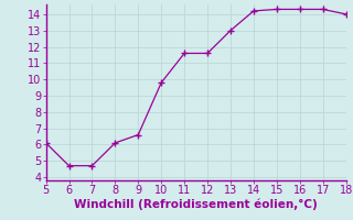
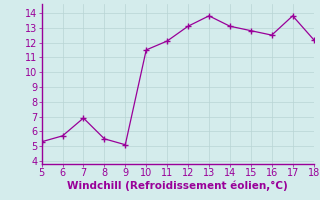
5: 6.1 -> 5.3
6: 4.7 -> 5.7
7: 4.7 -> 6.9
8: 6.1 -> 5.5
9: 6.6 -> 5.1
10: 9.8 -> 11.5
11: 11.6 -> 12.1
12: 11.6 -> 13.1
13: 13.0 -> 13.8
14: 14.2 -> 13.1
15: 14.3 -> 12.8
16: 14.3 -> 12.5
17: 14.3 -> 13.8
18: 14.0 -> 12.2
